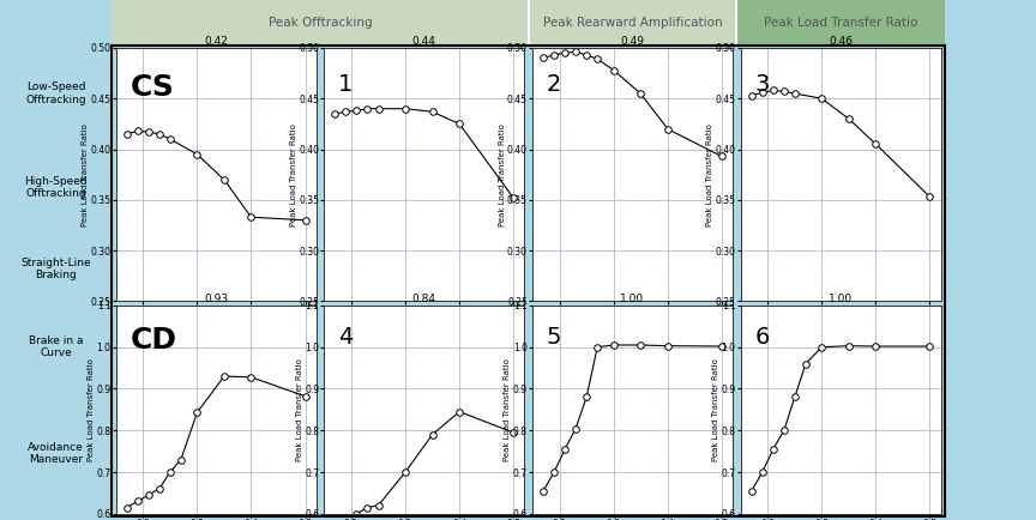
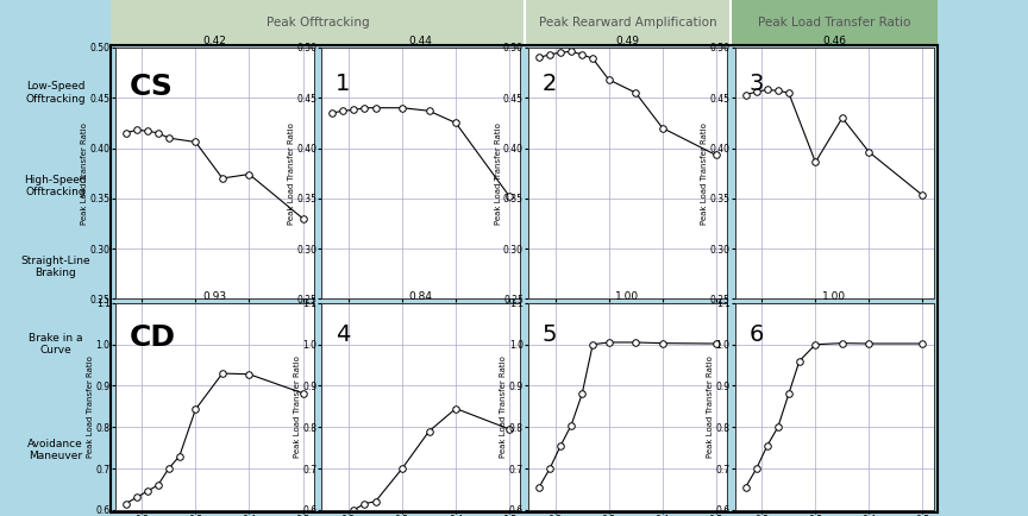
0.42/0.3: 0.395 -> 0.406
0.42/0.4: 0.333 -> 0.374
0.49/0.3: 0.478 -> 0.468
0.46/0.3: 0.450 -> 0.386
0.46/0.4: 0.405 -> 0.396
